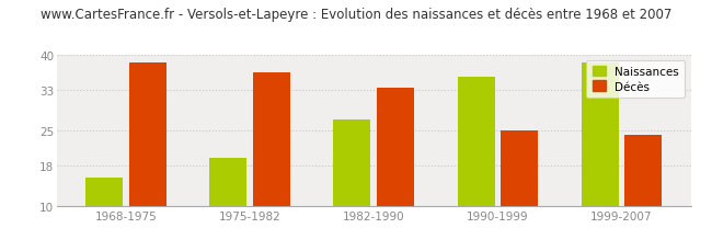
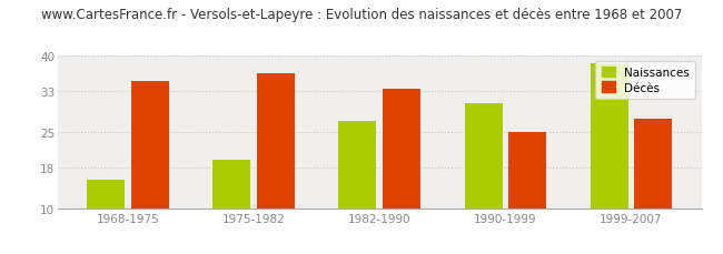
Décès/1968-1975: 38.5 -> 35.0
Naissances/1990-1999: 35.5 -> 30.5
Décès/1999-2007: 24.0 -> 27.5
